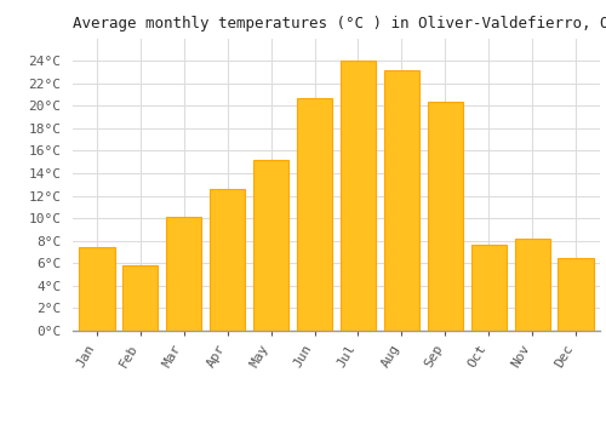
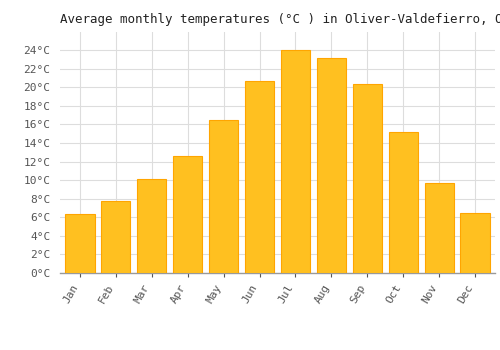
Jan: 7.4°C -> 6.3°C
Feb: 5.8°C -> 7.7°C
May: 15.2°C -> 16.5°C
Oct: 7.6°C -> 15.2°C
Nov: 8.2°C -> 9.7°C
